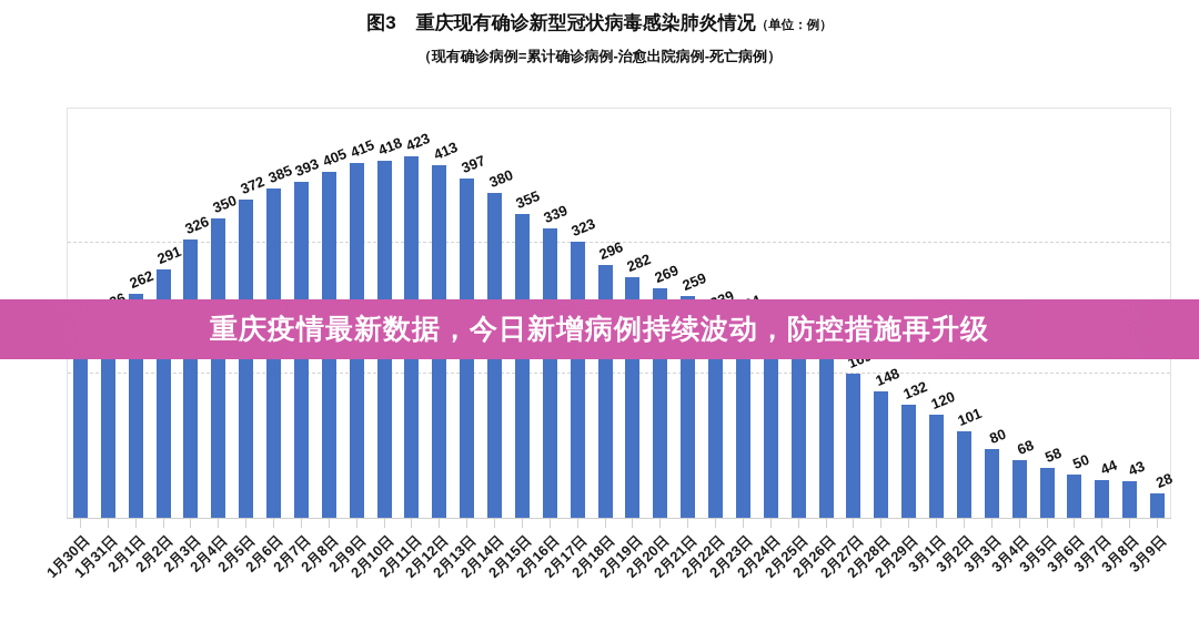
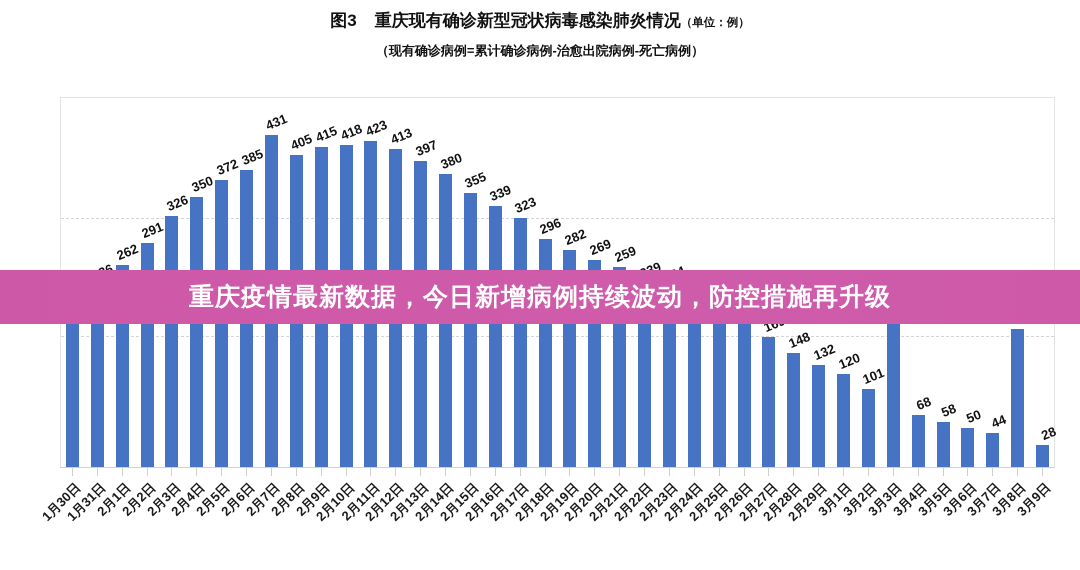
2月7日: 393 -> 431
3月3日: 80 -> 209
3月8日: 43 -> 179
